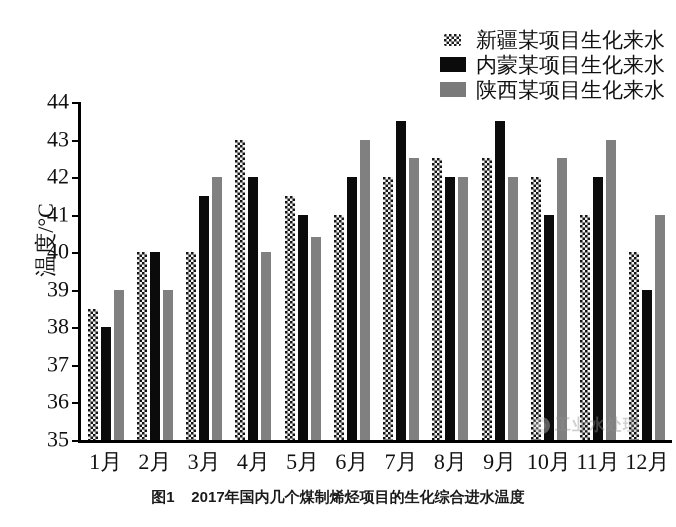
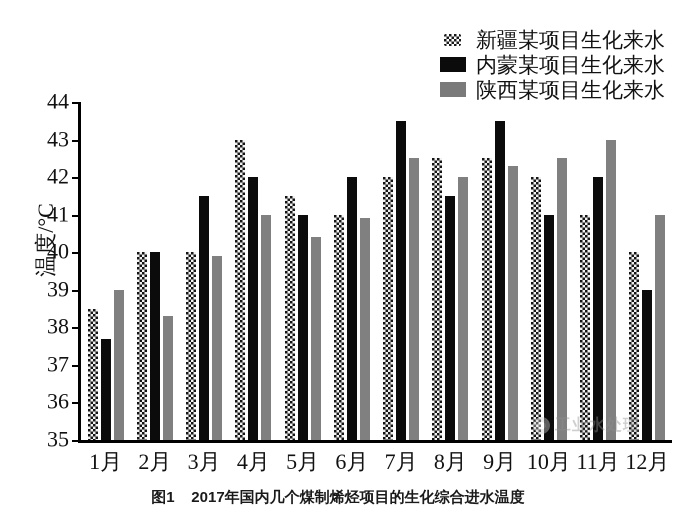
内蒙某项目生化来水/1月: 38.0 -> 37.7
陕西某项目生化来水/2月: 39.0 -> 38.3
陕西某项目生化来水/3月: 42.0 -> 39.9
陕西某项目生化来水/4月: 40.0 -> 41.0
陕西某项目生化来水/6月: 43.0 -> 40.9
内蒙某项目生化来水/8月: 42.0 -> 41.5
陕西某项目生化来水/9月: 42.0 -> 42.3
